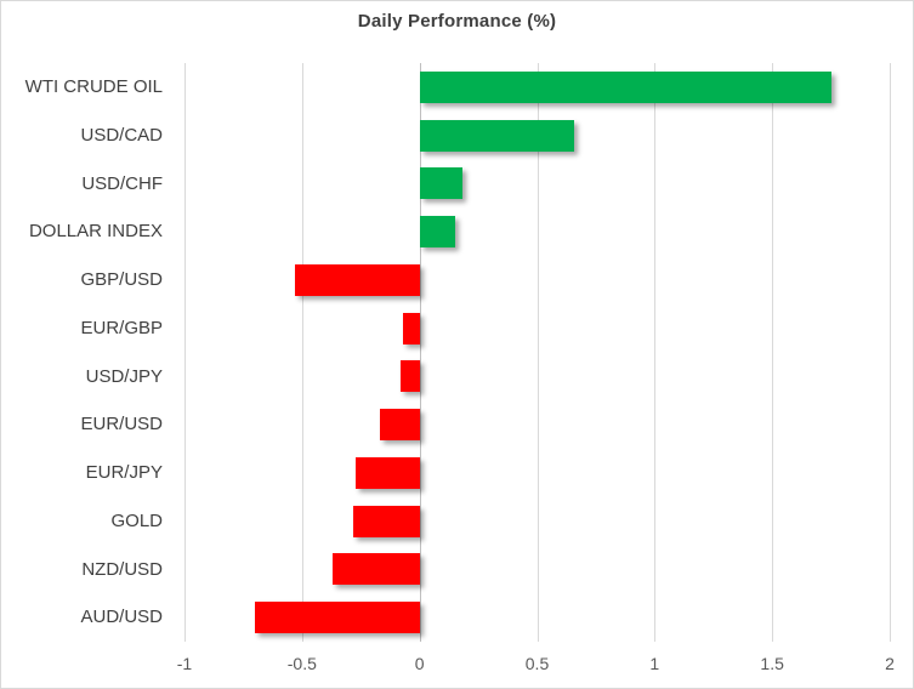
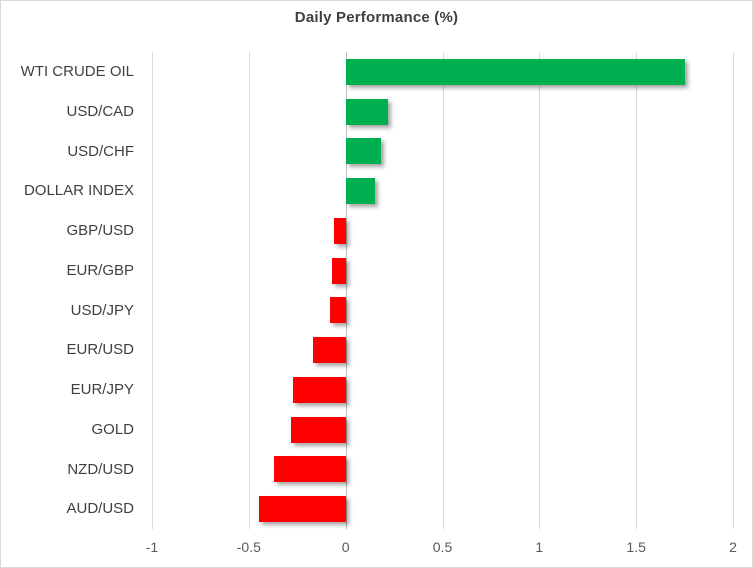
USD/CAD: 0.66 -> 0.22
GBP/USD: -0.53 -> -0.06
AUD/USD: -0.70 -> -0.45
